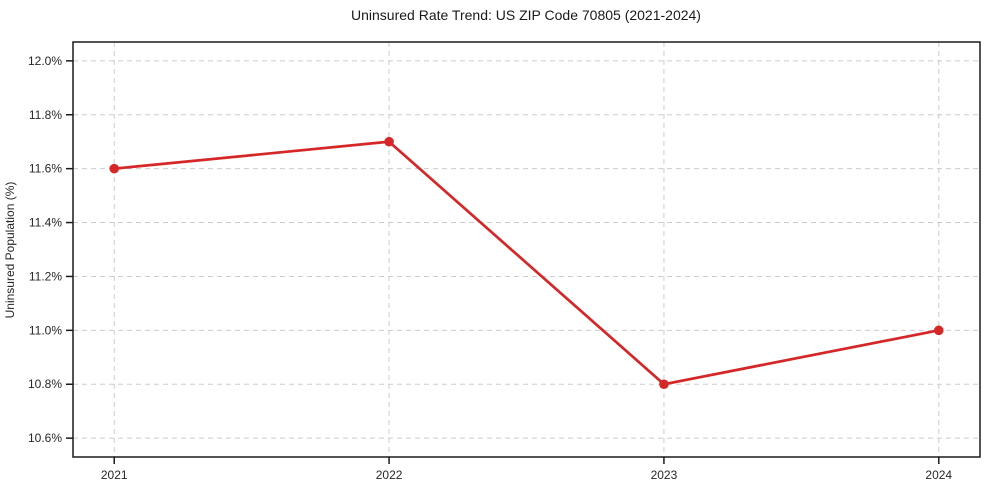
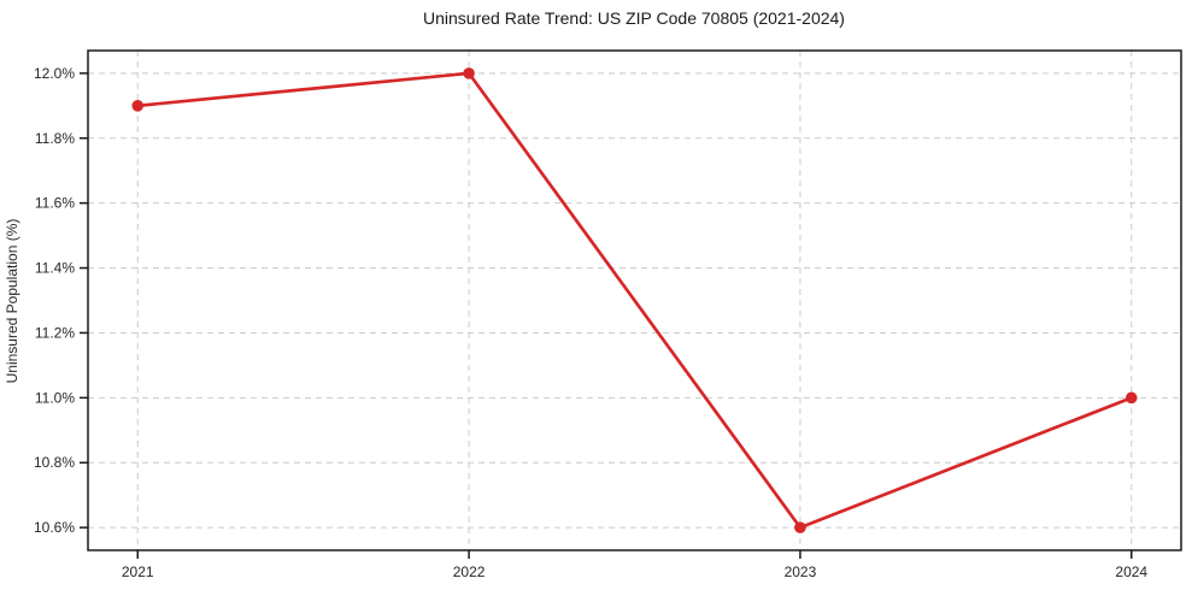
2021: 11.6% -> 11.9%
2022: 11.7% -> 12.0%
2023: 10.8% -> 10.6%
